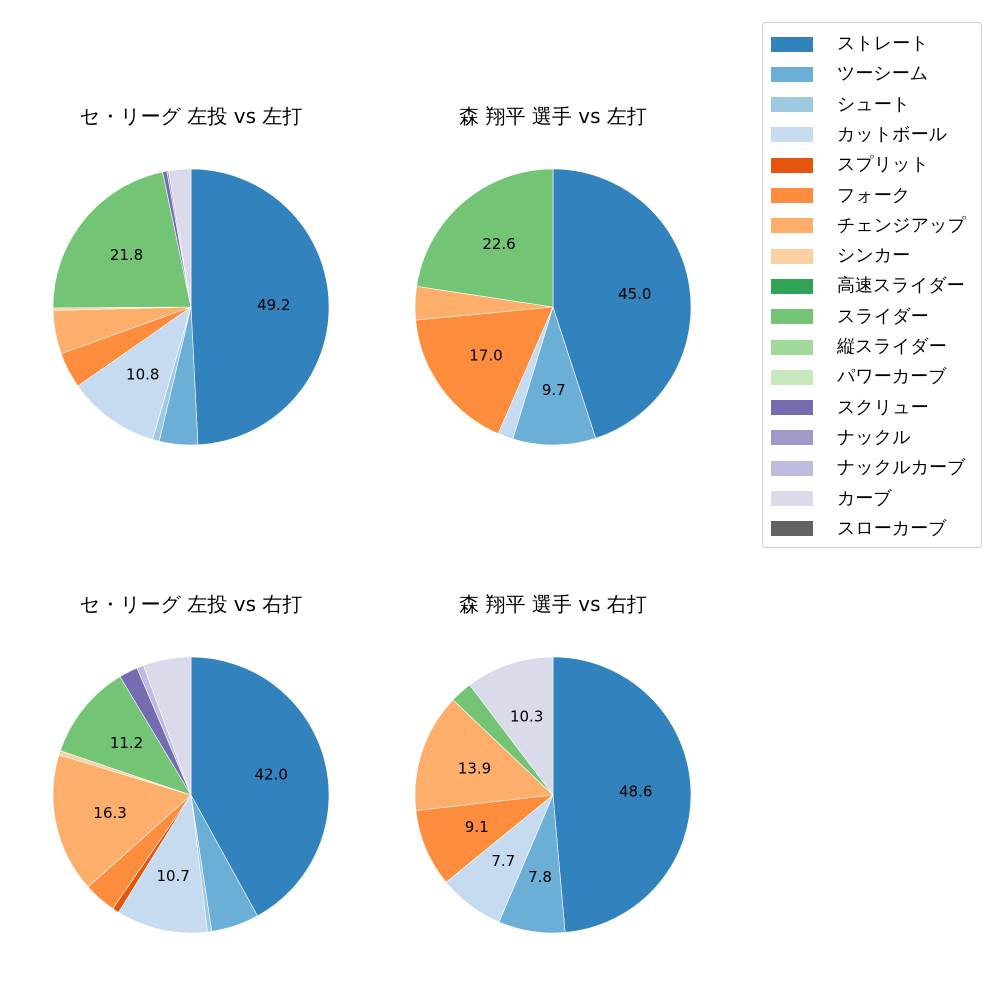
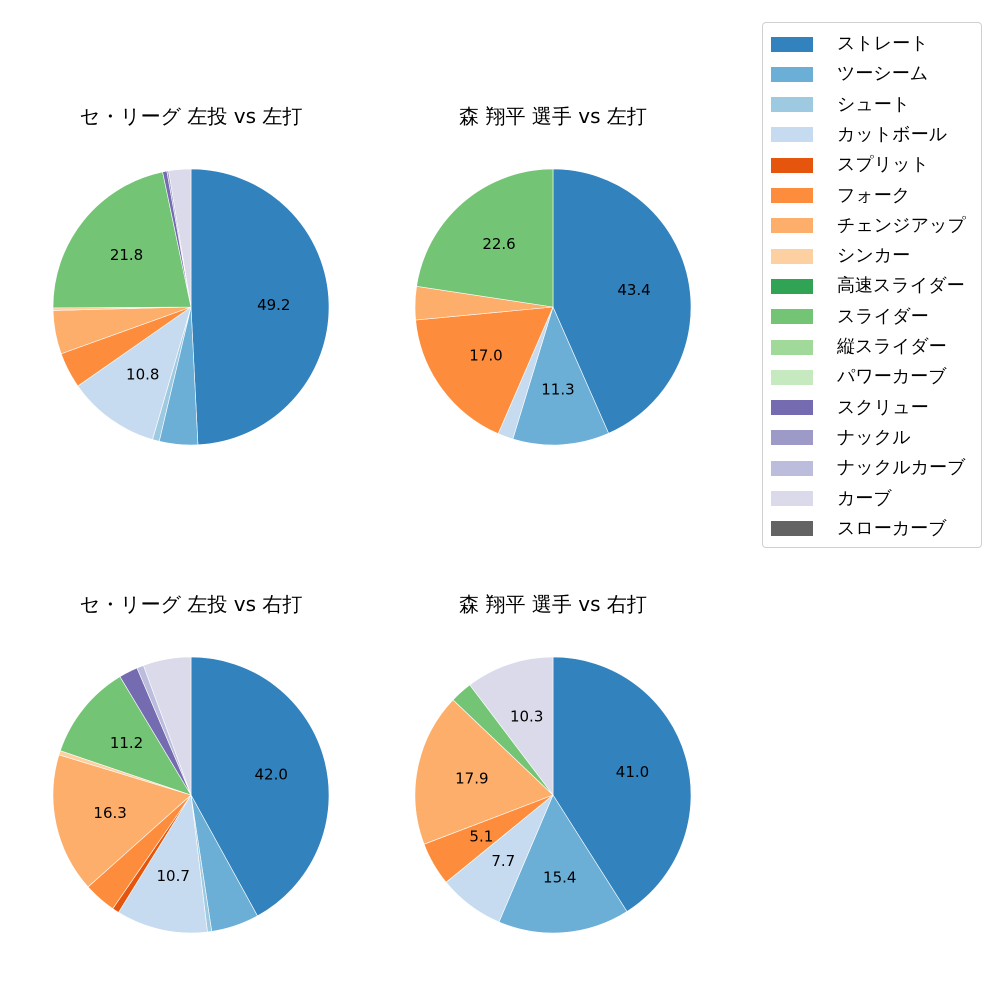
森 翔平 選手 vs 左打/ストレート: 45.0 -> 43.4
森 翔平 選手 vs 左打/ツーシーム: 9.7 -> 11.3
森 翔平 選手 vs 右打/ストレート: 48.6 -> 41.0
森 翔平 選手 vs 右打/ツーシーム: 7.8 -> 15.4
森 翔平 選手 vs 右打/フォーク: 9.1 -> 5.1
森 翔平 選手 vs 右打/チェンジアップ: 13.9 -> 17.9
